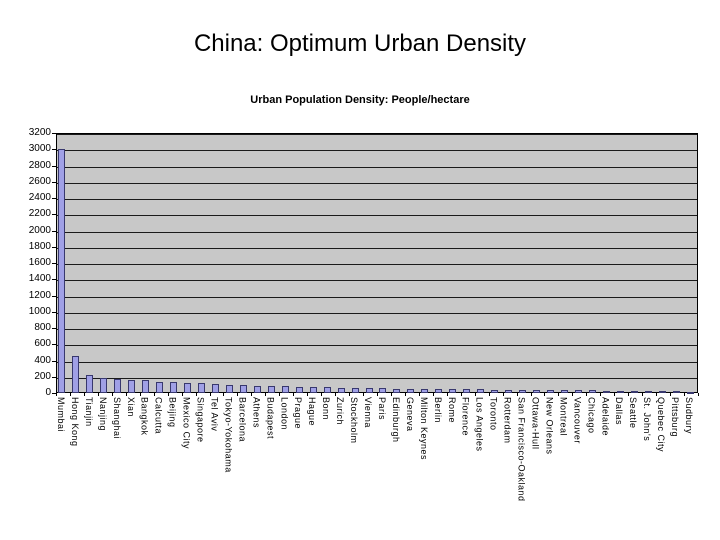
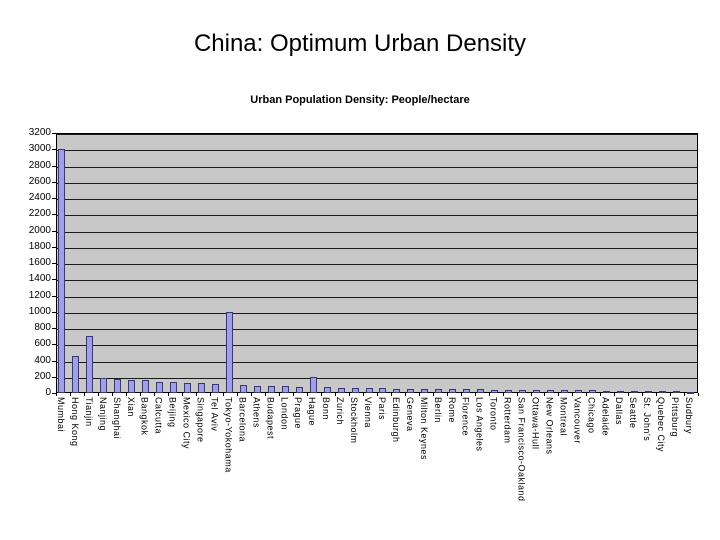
Tianjin: 200 -> 700
Tokyo-Yokohama: 100 -> 1000
Hague: 100 -> 200
